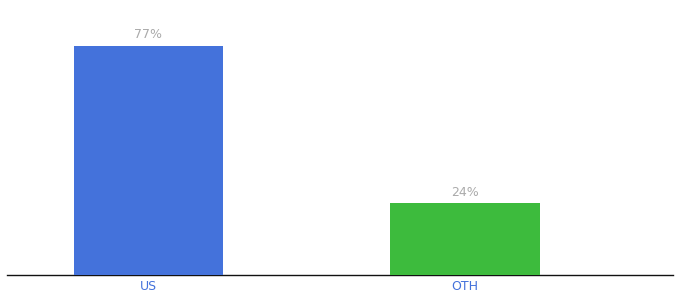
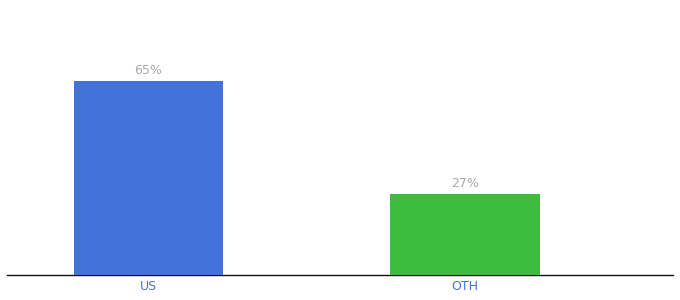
US: 77% -> 65%
OTH: 24% -> 27%
